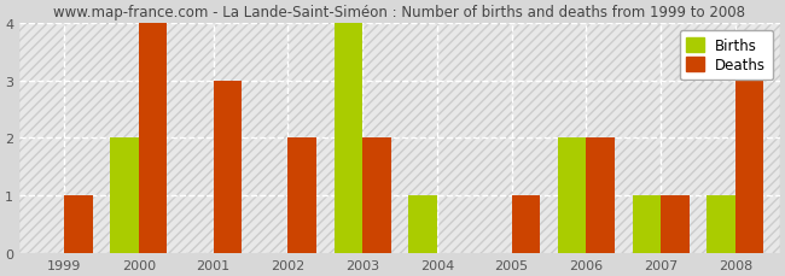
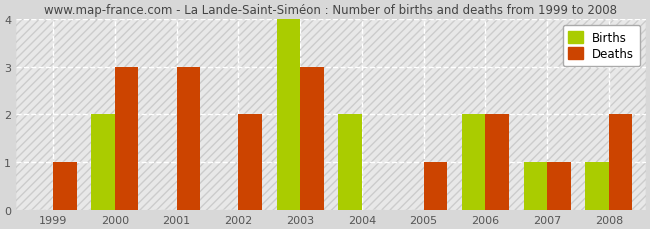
Deaths/2000: 4 -> 3
Deaths/2003: 2 -> 3
Births/2004: 1 -> 2
Deaths/2008: 3 -> 2
